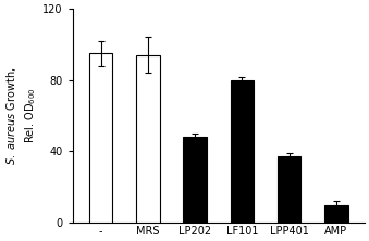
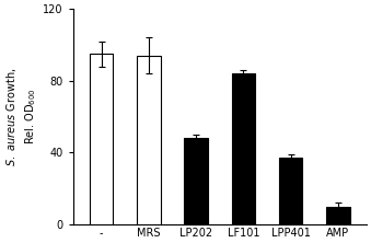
LF101: 80 -> 84
